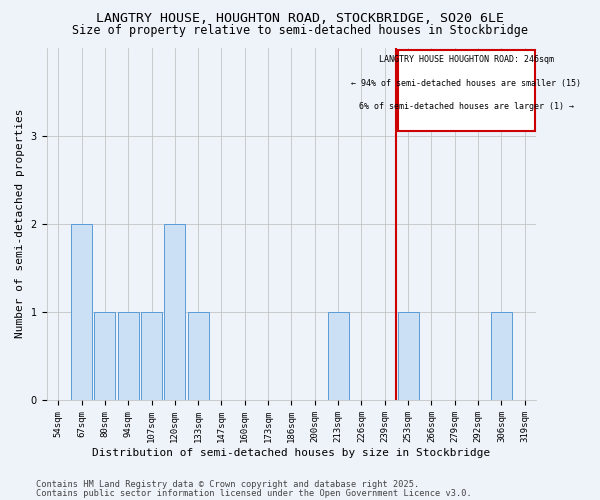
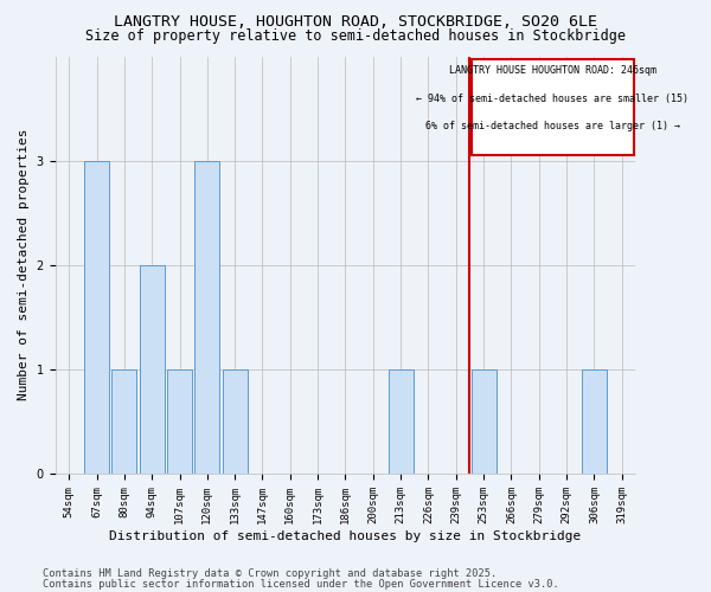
67sqm: 2 -> 3
94sqm: 1 -> 2
120sqm: 2 -> 3
